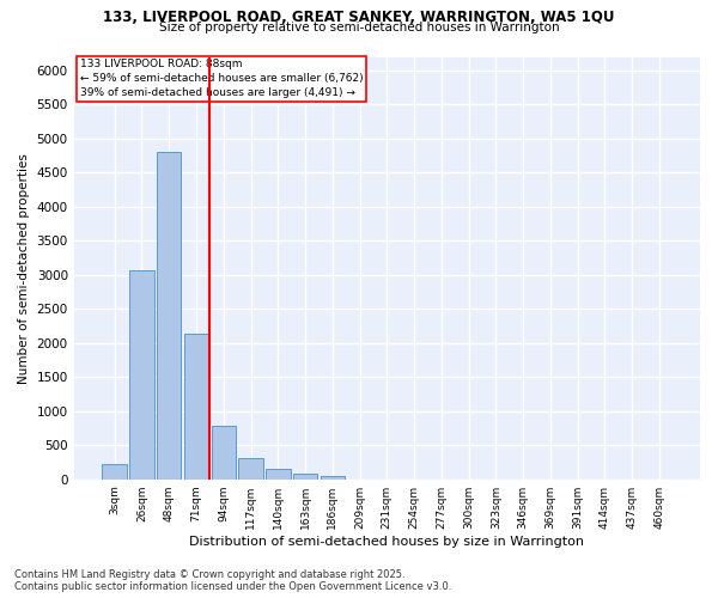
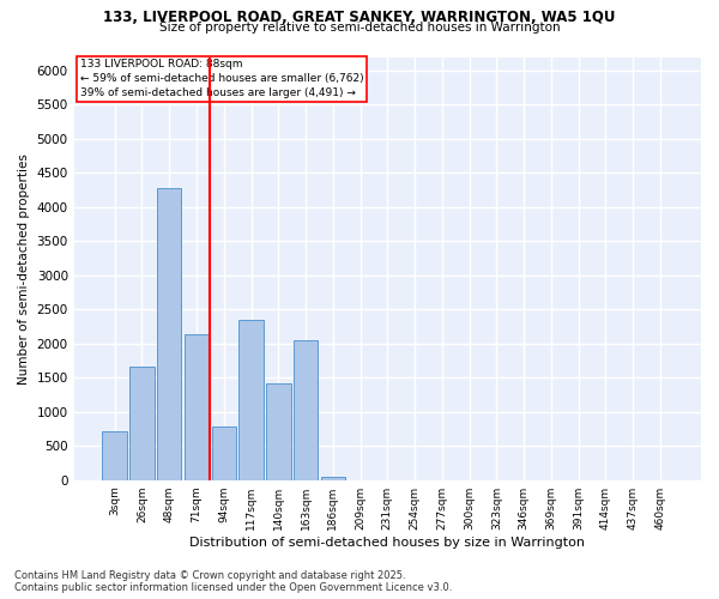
3sqm: 230 -> 720
26sqm: 3060 -> 1660
48sqm: 4800 -> 4280
117sqm: 310 -> 2340
140sqm: 140 -> 1420
163sqm: 80 -> 2040
